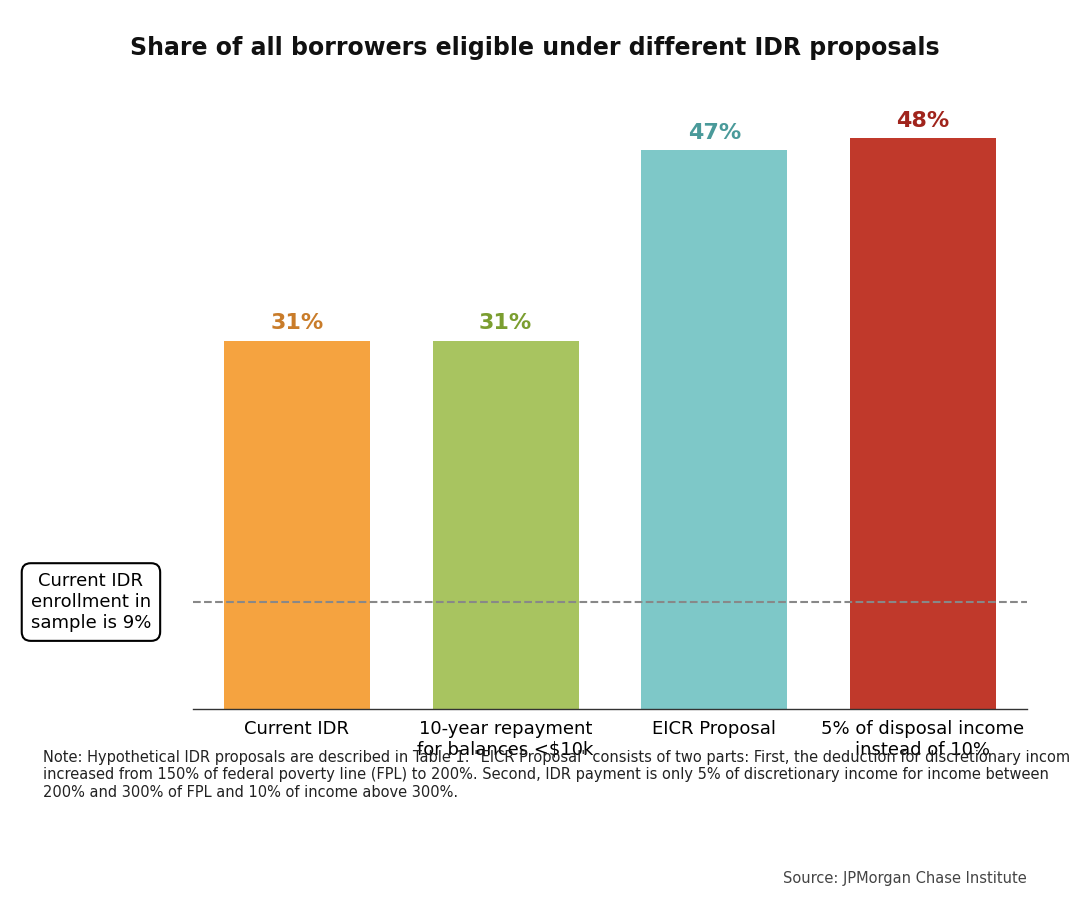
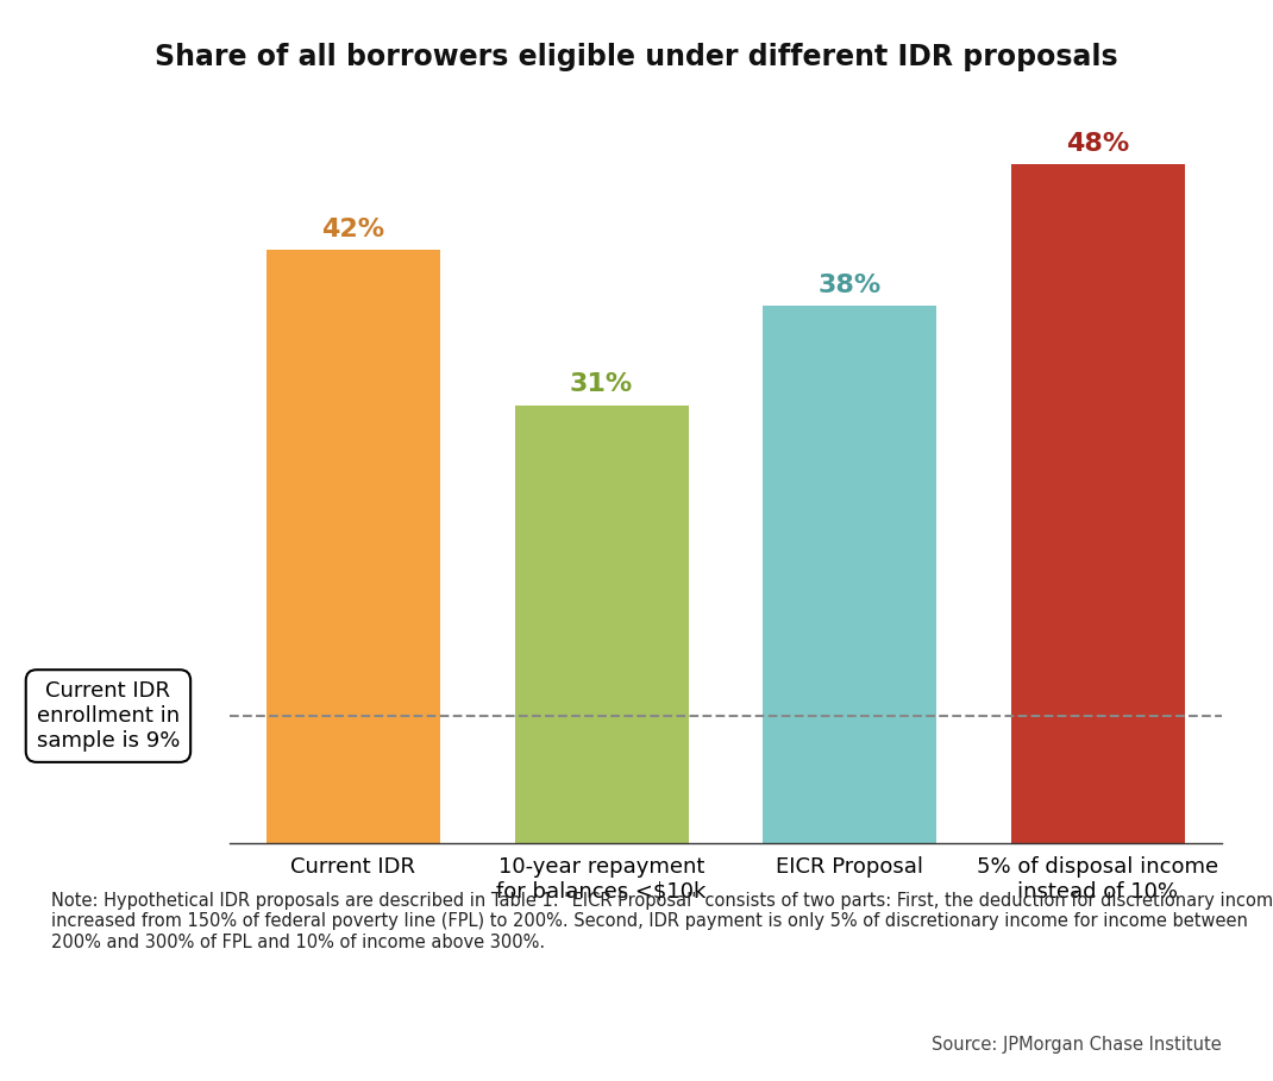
Current IDR: 31% -> 42%
EICR Proposal: 47% -> 38%
